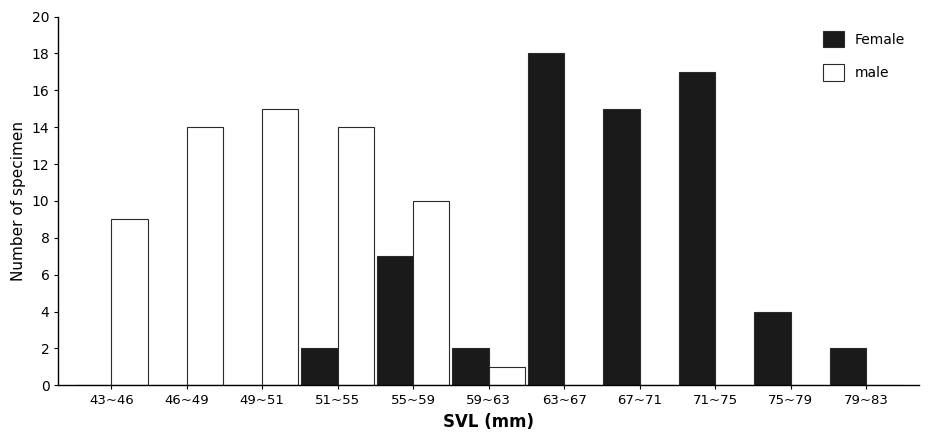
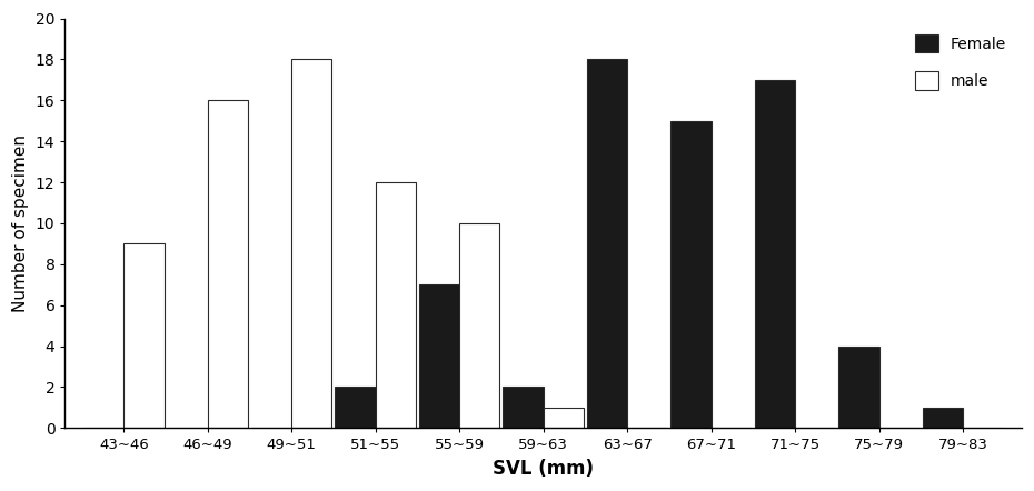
male/46~49: 14 -> 16
male/49~51: 15 -> 18
male/51~55: 14 -> 12
Female/79~83: 2 -> 1
